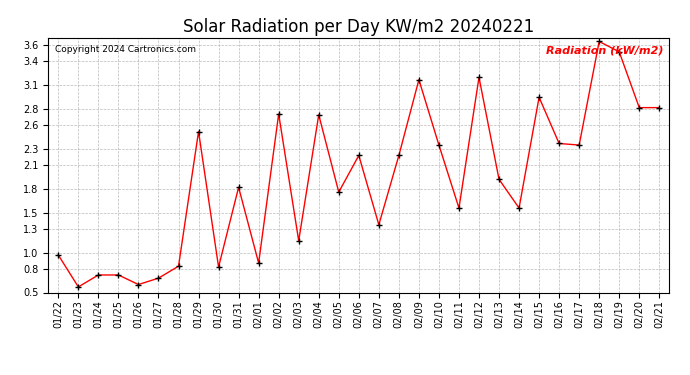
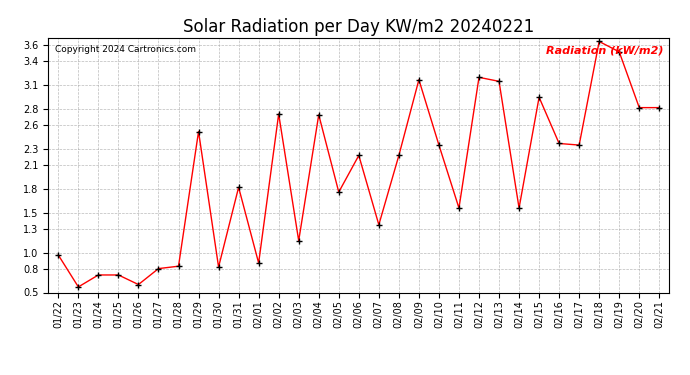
01/27: 0.68 -> 0.80
02/13: 1.92 -> 3.15
